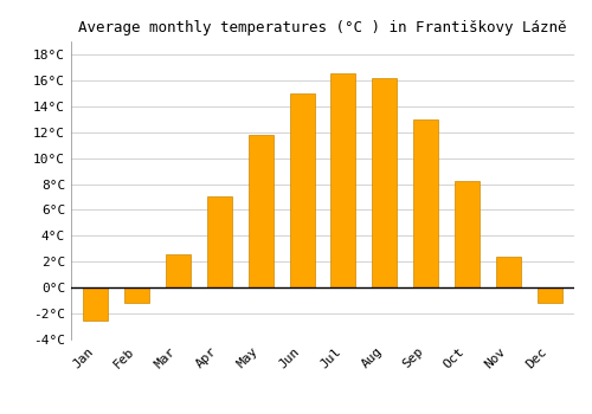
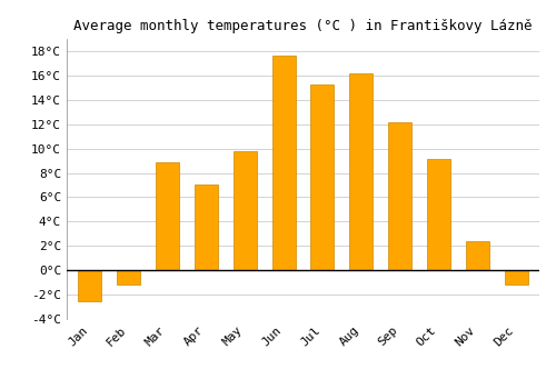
Mar: 2.6°C -> 8.9°C
May: 11.8°C -> 9.8°C
Jun: 15.0°C -> 17.6°C
Jul: 16.5°C -> 15.3°C
Sep: 13.0°C -> 12.2°C
Oct: 8.2°C -> 9.1°C
